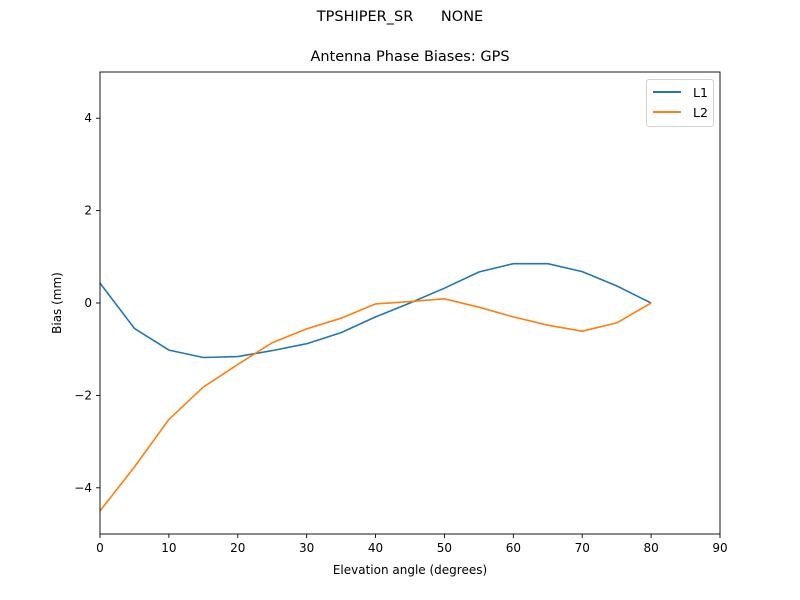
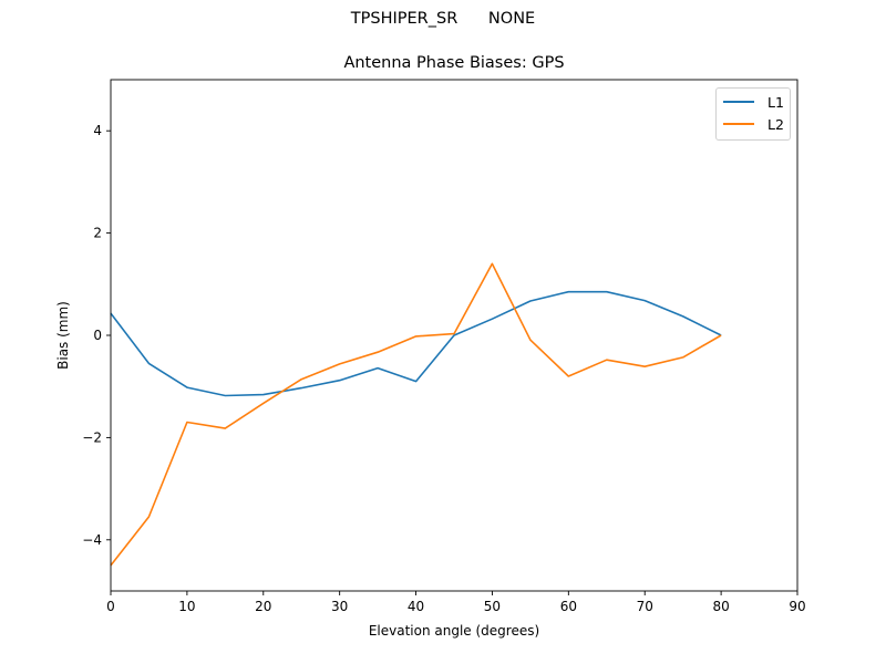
L2/10: -2.5 -> -1.7
L1/40: -0.3 -> -0.9
L2/50: 0.1 -> 1.4
L2/60: -0.3 -> -0.8
